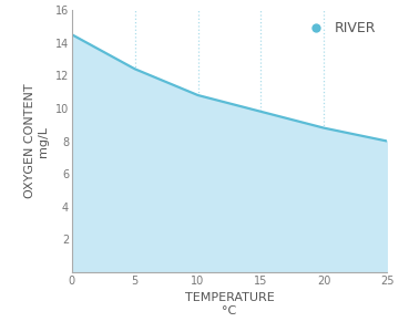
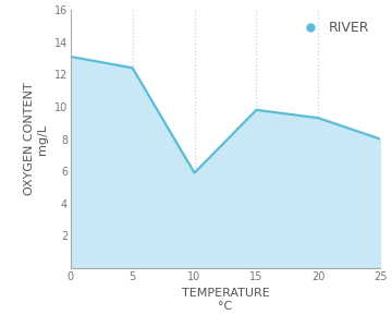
0: 14.5 -> 13.1
10: 10.8 -> 5.9
20: 8.8 -> 9.3
